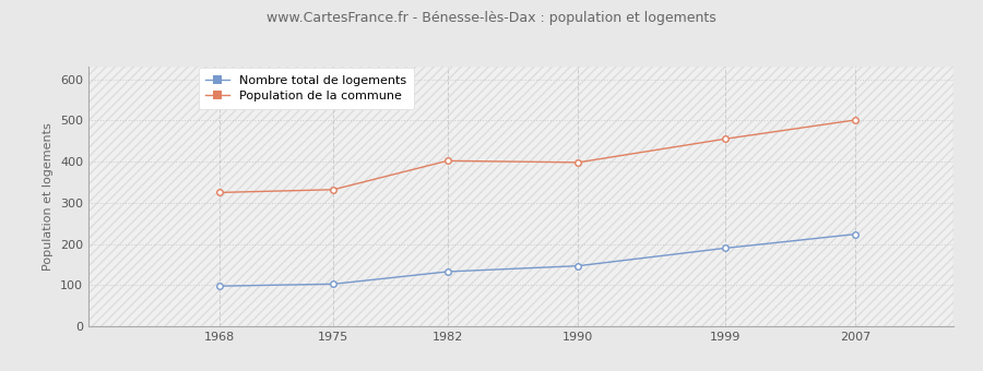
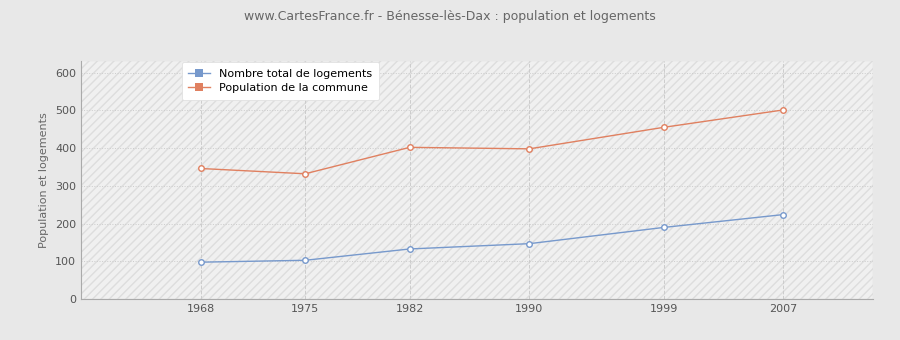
Population de la commune/1968: 325 -> 346
